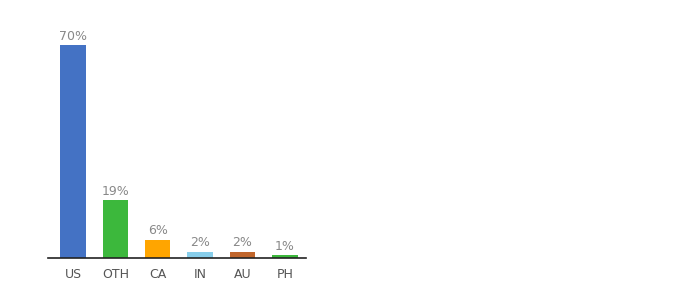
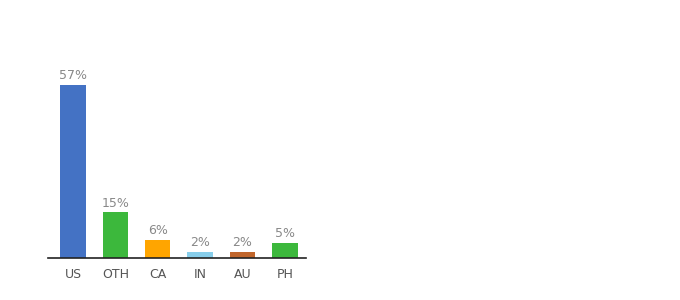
US: 70% -> 57%
OTH: 19% -> 15%
PH: 1% -> 5%
